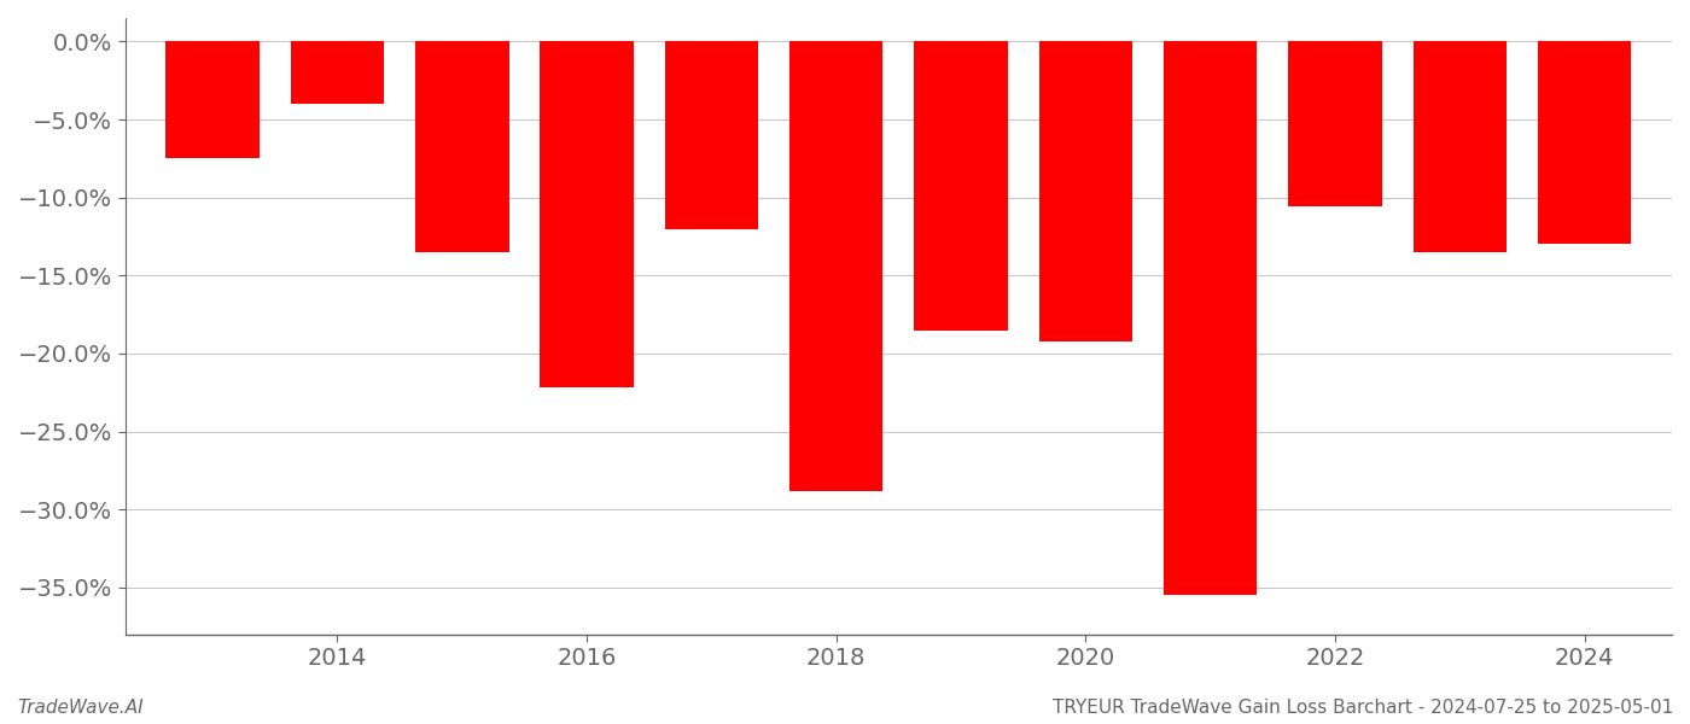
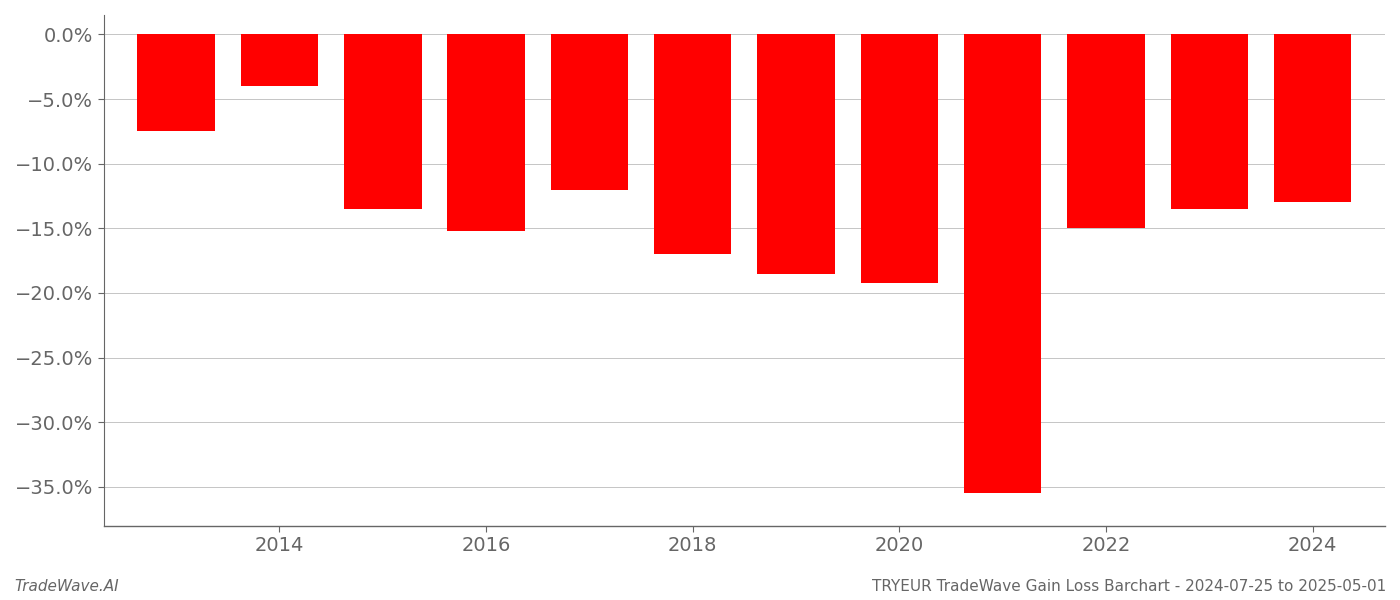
2016: -22.2% -> -15.2%
2018: -28.8% -> -17.0%
2022: -10.6% -> -15.0%
